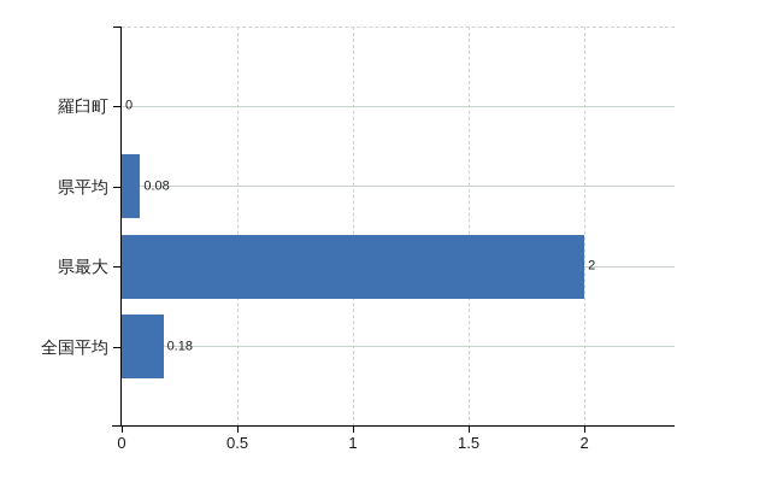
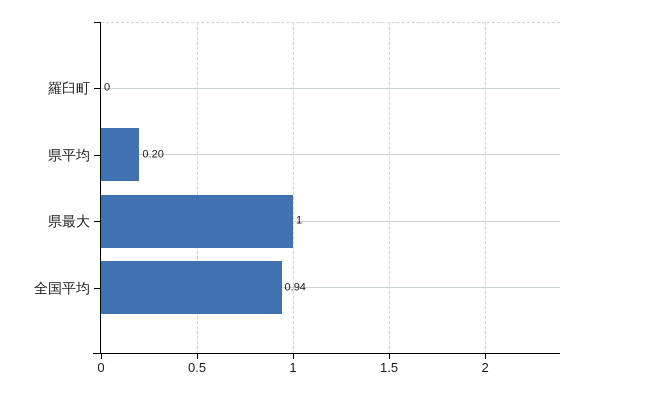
県平均: 0.08 -> 0.20
県最大: 2 -> 1
全国平均: 0.18 -> 0.94
